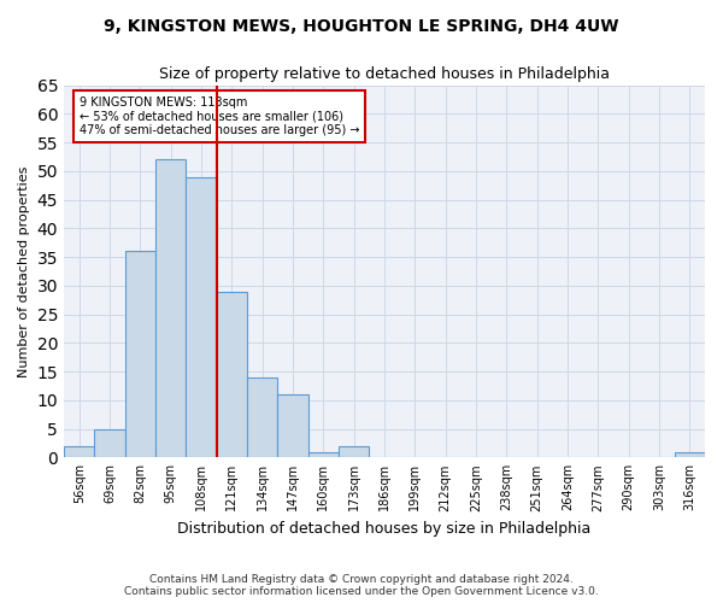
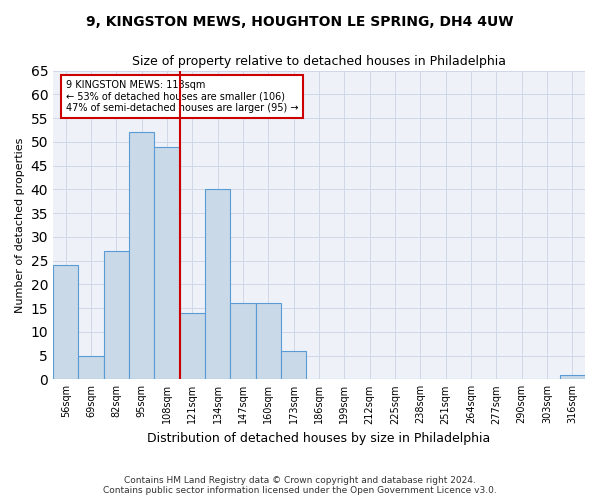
56sqm: 2 -> 24
82sqm: 36 -> 27
121sqm: 29 -> 14
134sqm: 14 -> 40
147sqm: 11 -> 16
160sqm: 1 -> 16
173sqm: 2 -> 6
